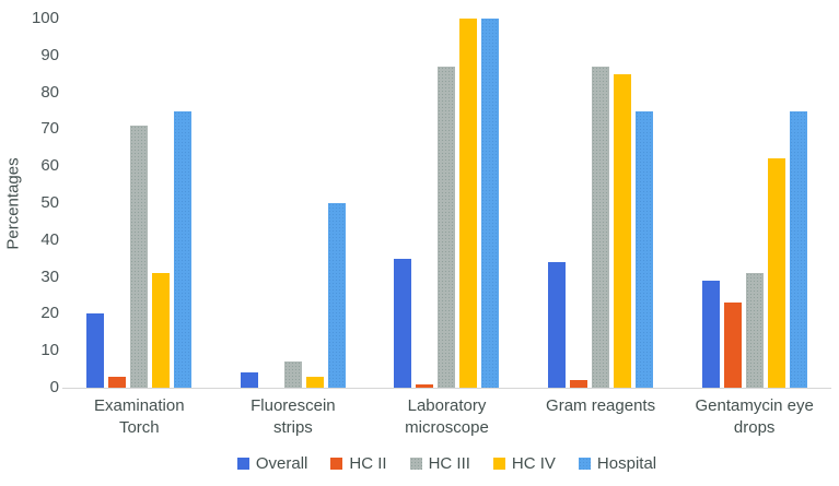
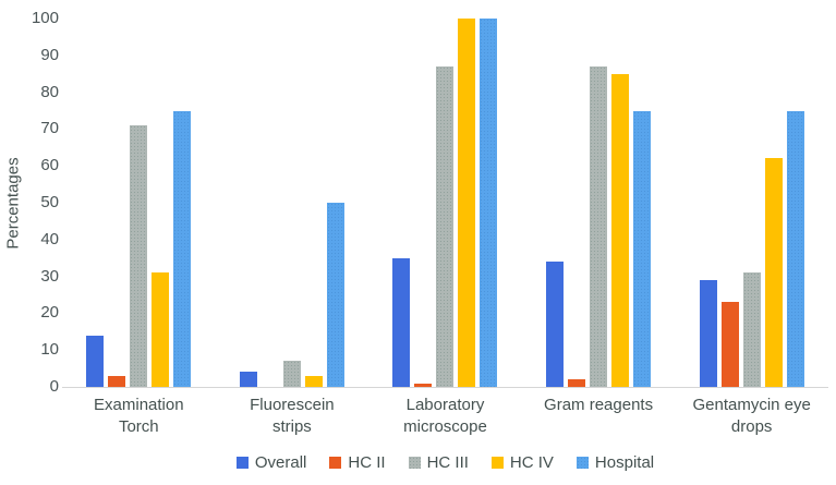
Overall/Examination Torch: 20 -> 14
